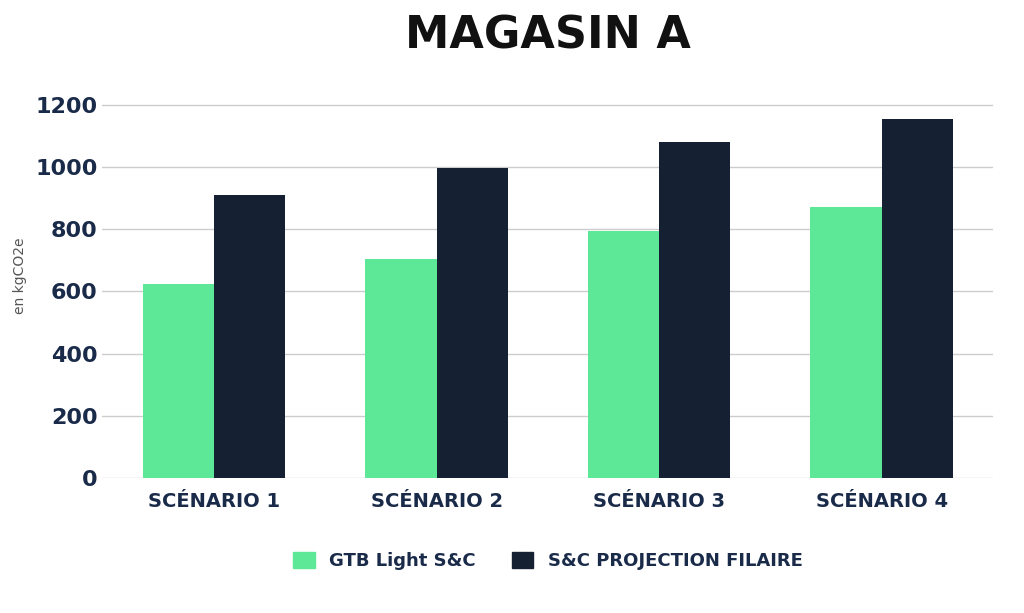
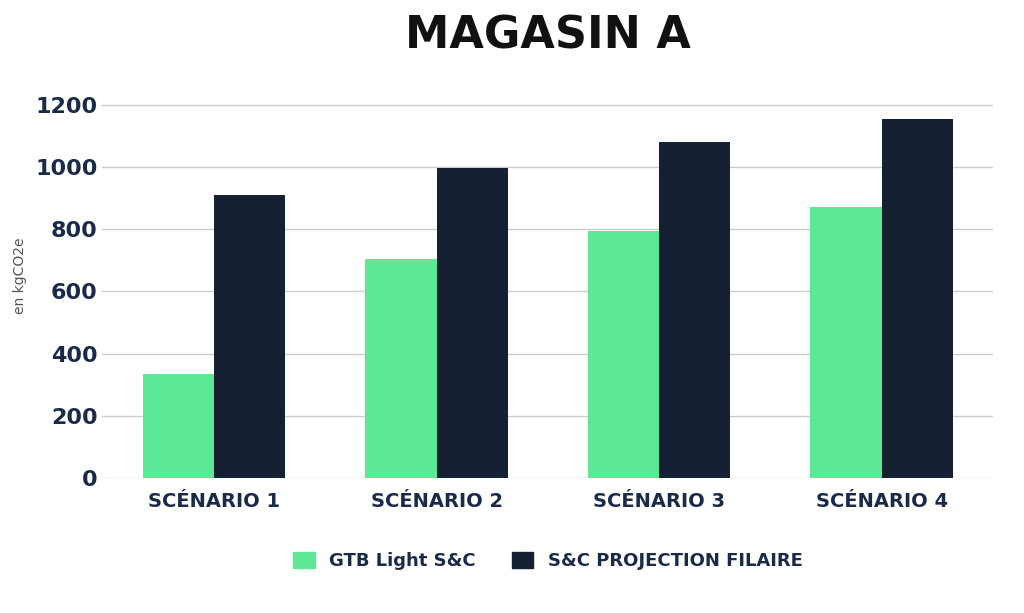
GTB Light S&C/SCÉNARIO 1: 625 -> 335
